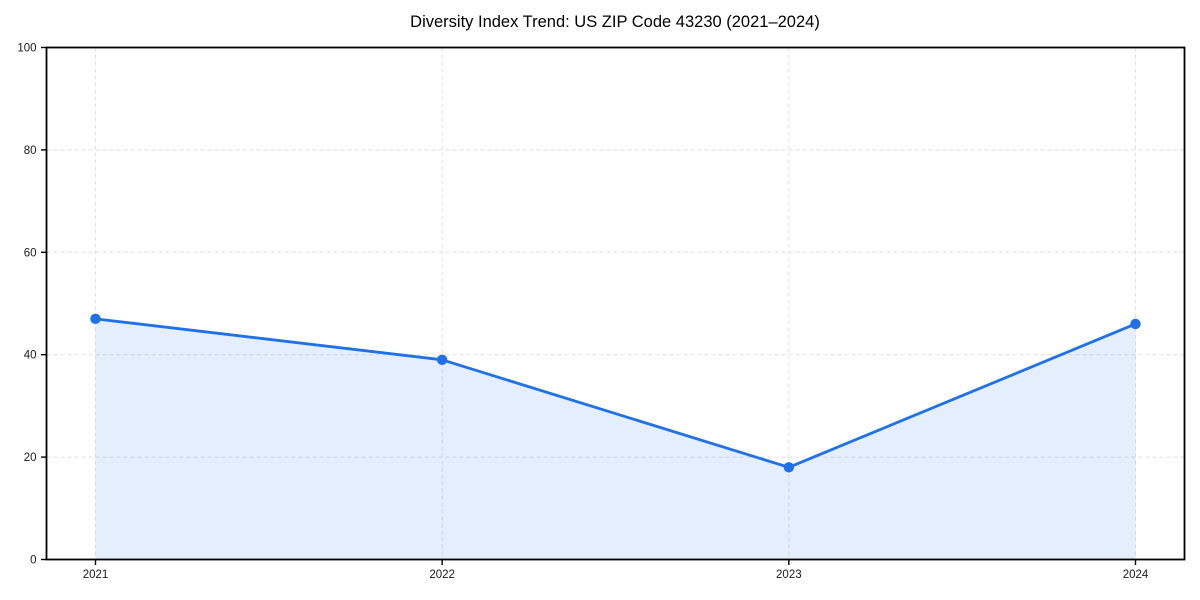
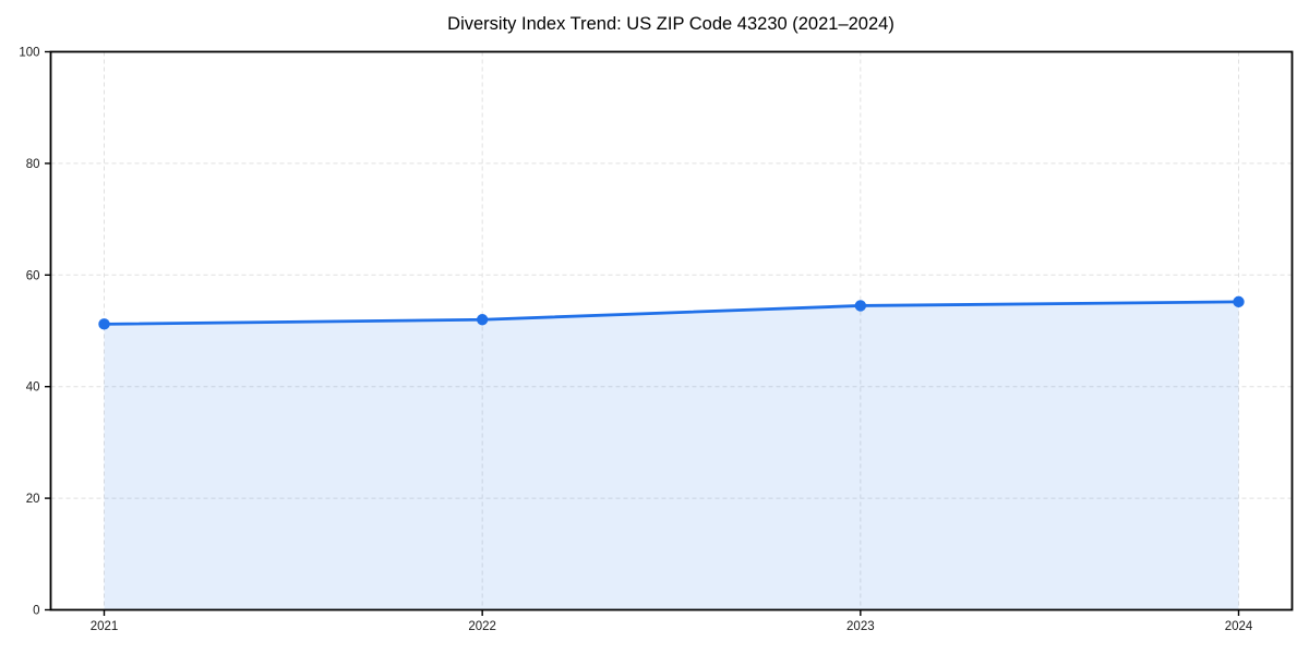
2021: 47 -> 51
2022: 39 -> 52
2023: 18 -> 54
2024: 46 -> 55
